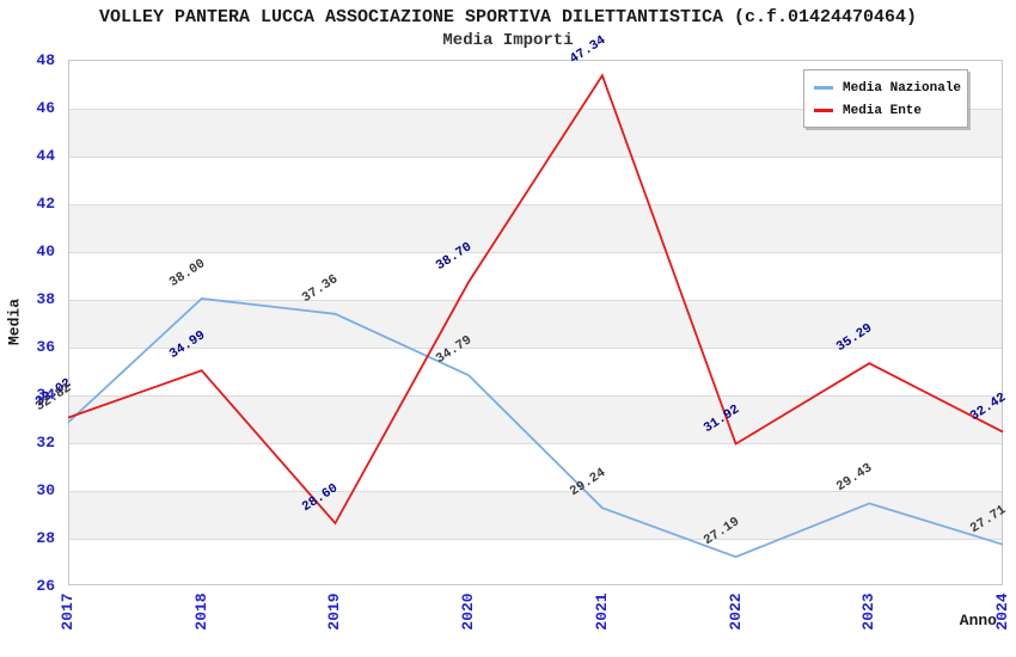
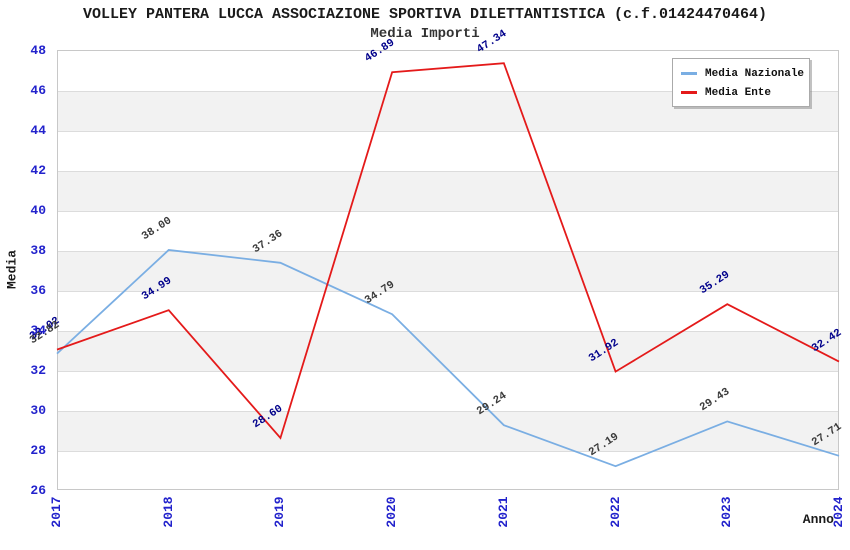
Media Ente/2020: 38.70 -> 46.89
